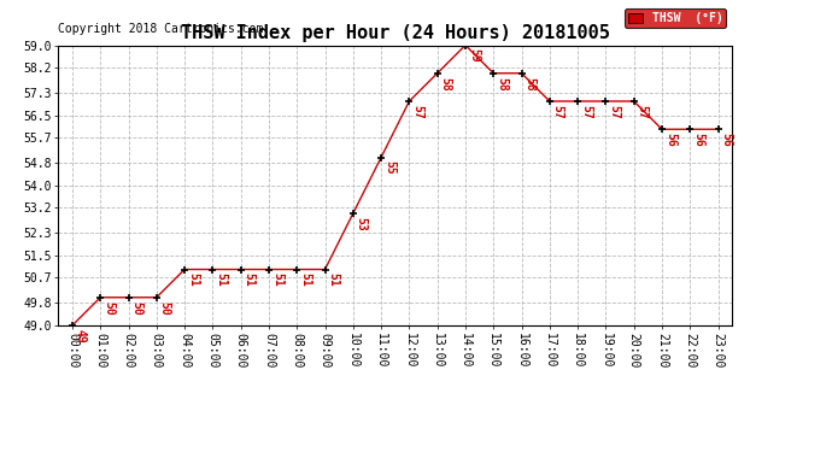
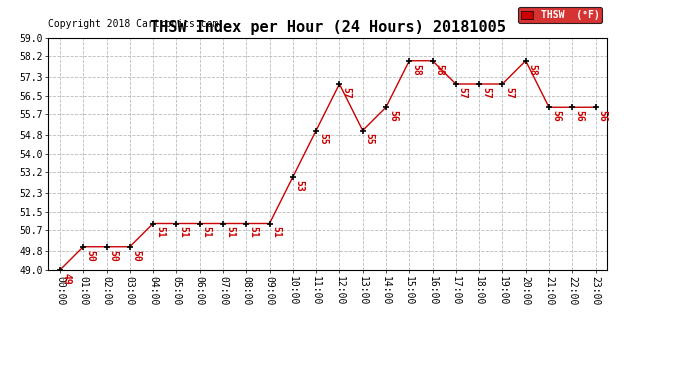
13:00: 58 -> 55
14:00: 59 -> 56
20:00: 57 -> 58
